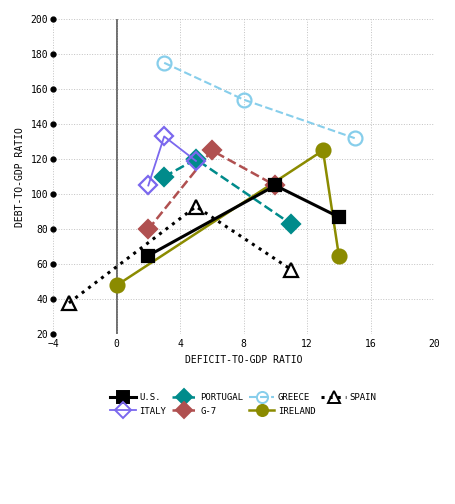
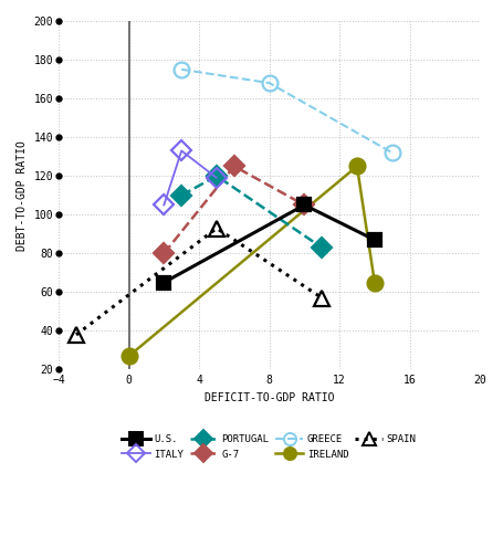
IRELAND/0: 48 -> 27
GREECE/8: 154 -> 168
